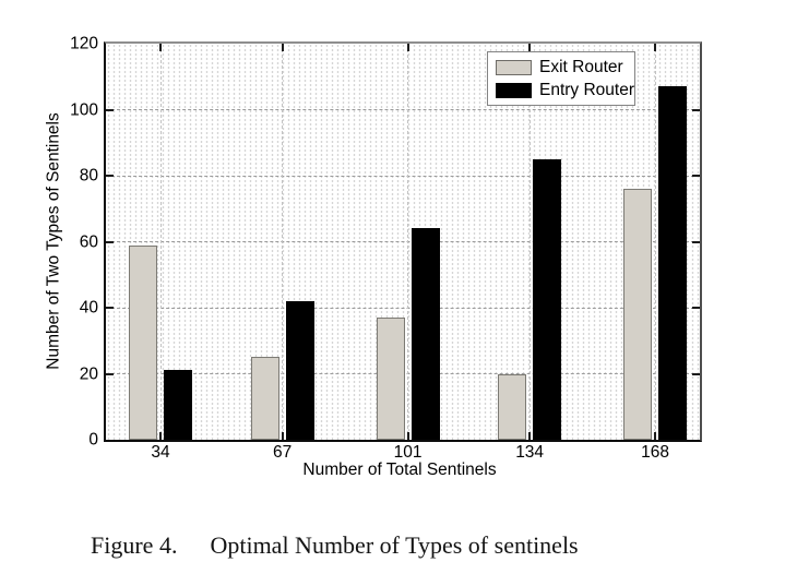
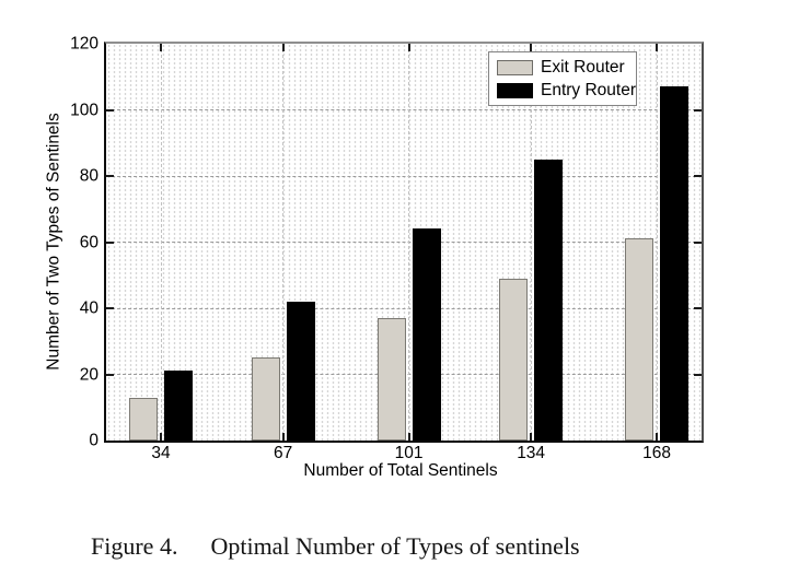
Exit Router/34: 59 -> 13
Exit Router/134: 20 -> 49
Exit Router/168: 76 -> 61
